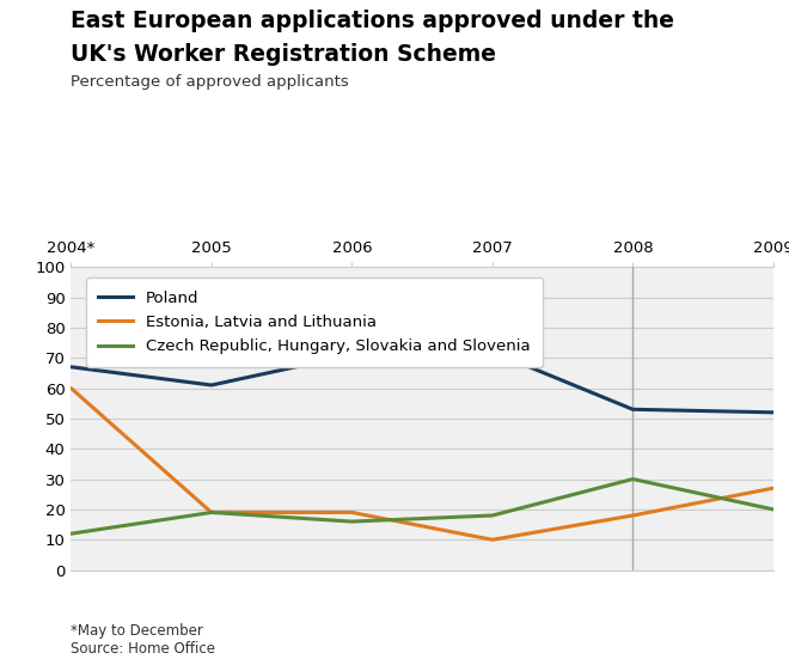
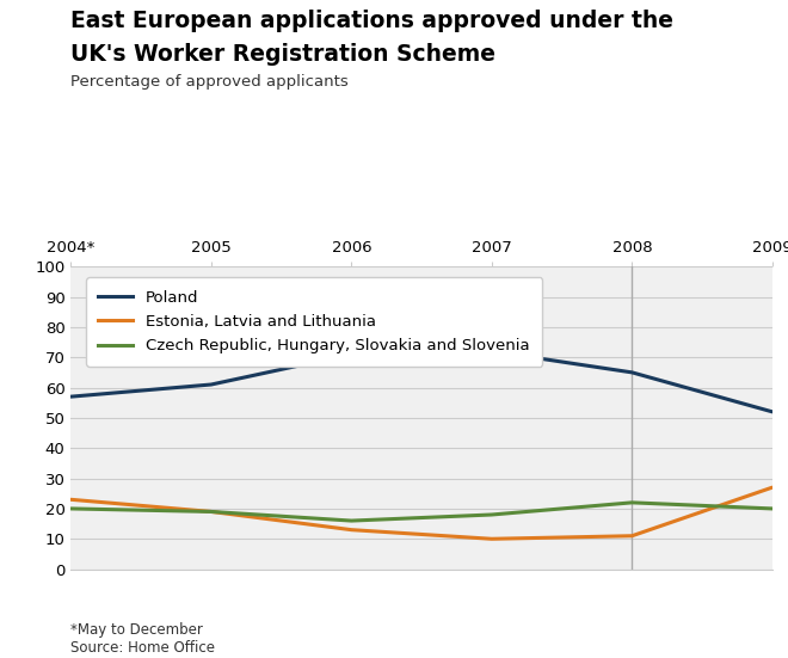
Poland/2004*: 67 -> 57
Estonia, Latvia and Lithuania/2004*: 60 -> 23
Czech Republic, Hungary, Slovakia and Slovenia/2004*: 12 -> 20
Estonia, Latvia and Lithuania/2006: 19 -> 13
Poland/2008: 53 -> 65
Estonia, Latvia and Lithuania/2008: 18 -> 11
Czech Republic, Hungary, Slovakia and Slovenia/2008: 30 -> 22
